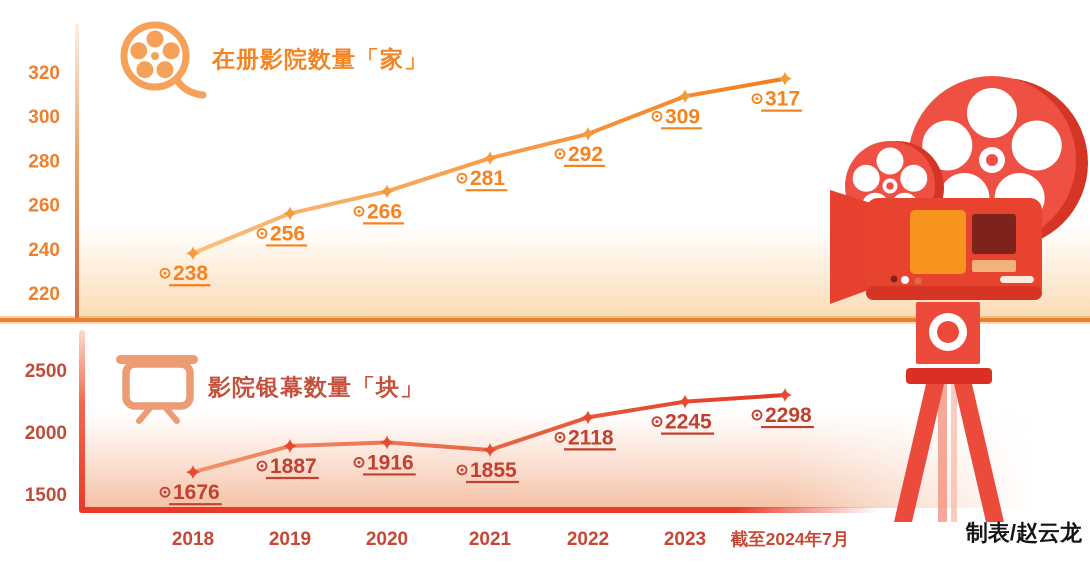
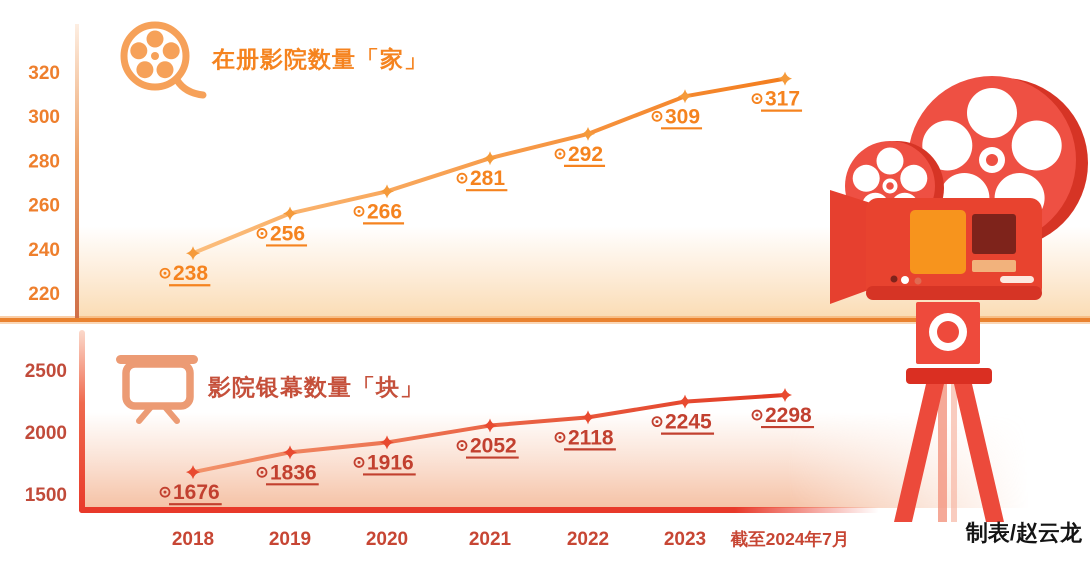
影院银幕数量「块」/2019: 1887 -> 1836
影院银幕数量「块」/2021: 1855 -> 2052
